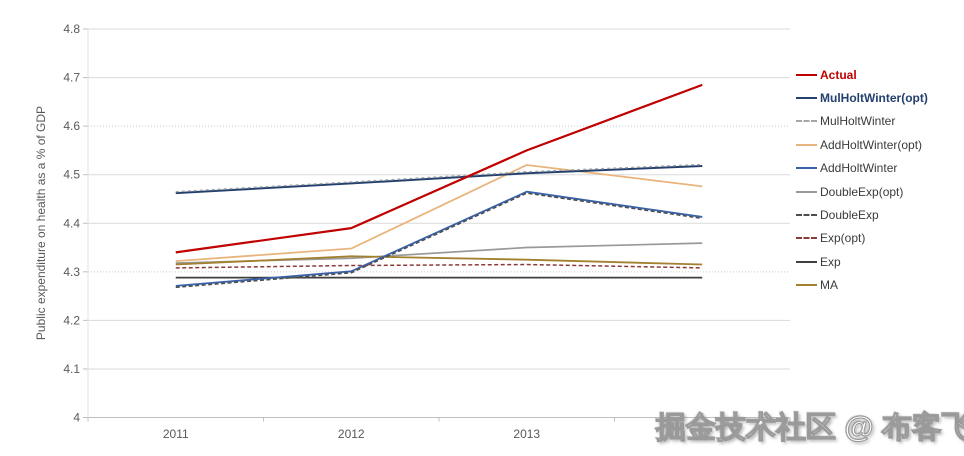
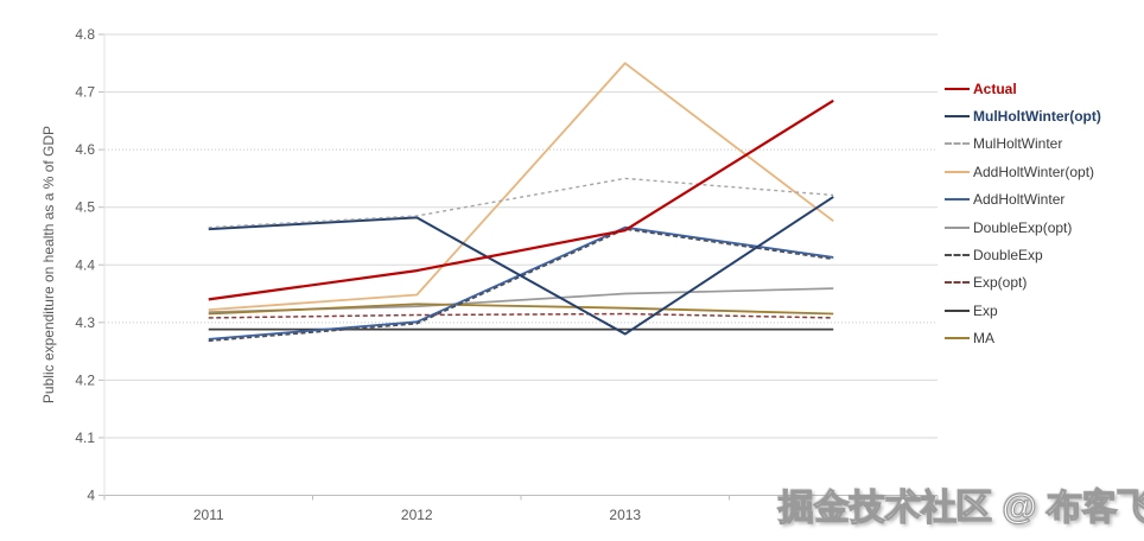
Actual/2013: 4.55 -> 4.46
MulHoltWinter(opt)/2013: 4.50 -> 4.28
MulHoltWinter/2013: 4.51 -> 4.55
AddHoltWinter(opt)/2013: 4.52 -> 4.75
